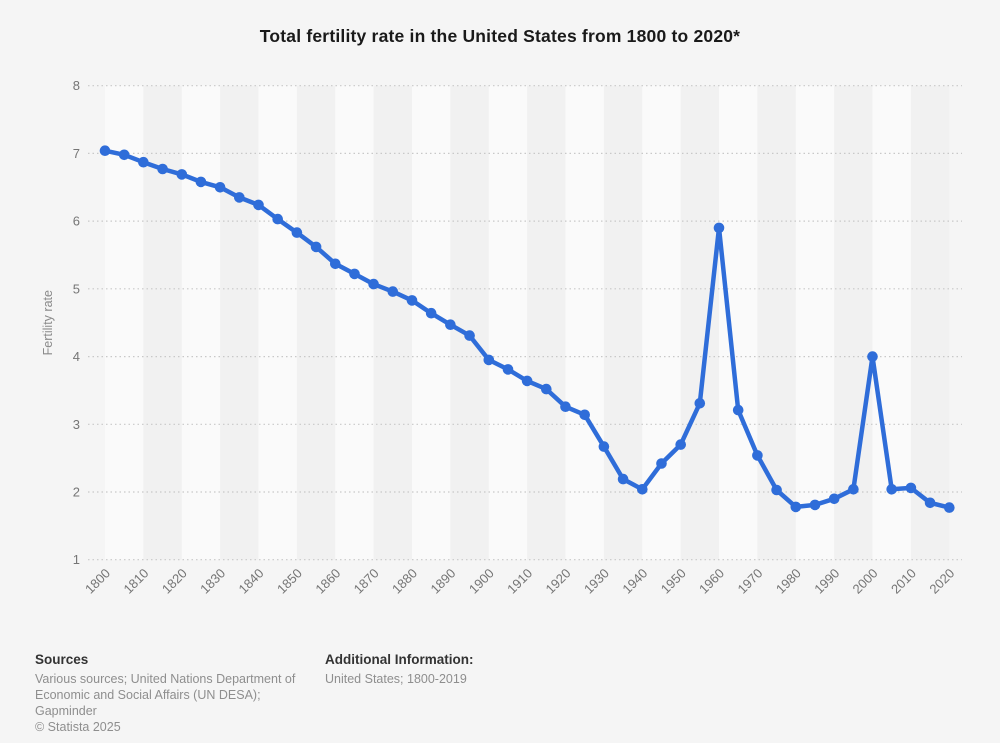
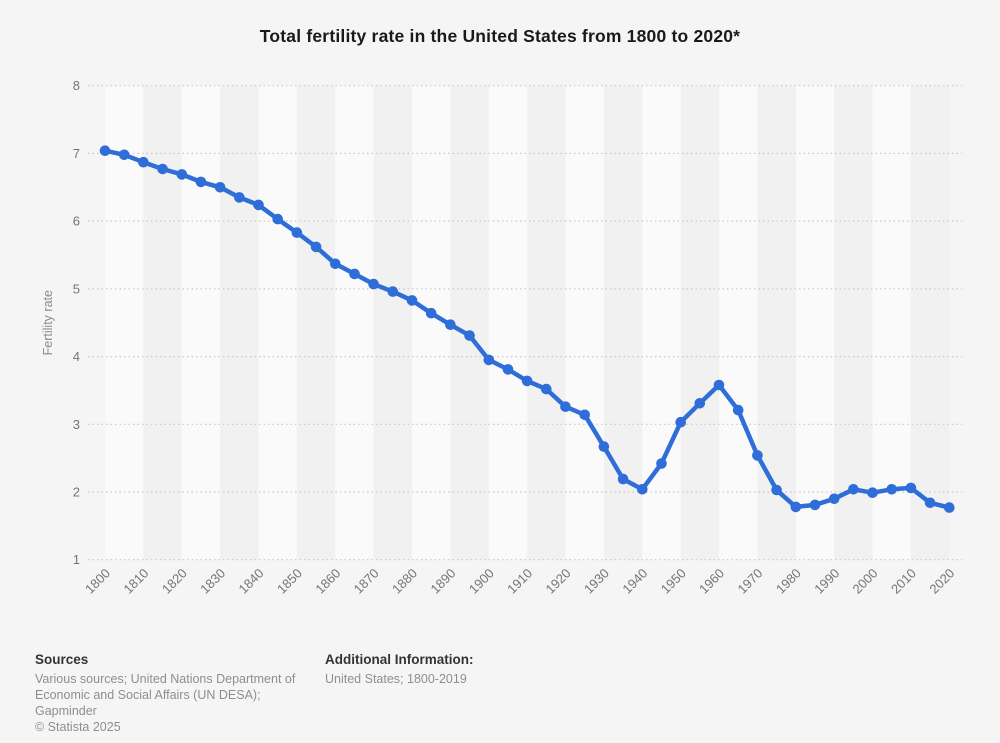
1950: 2.7 -> 3.0
1960: 5.9 -> 3.6
2000: 4.0 -> 2.0
